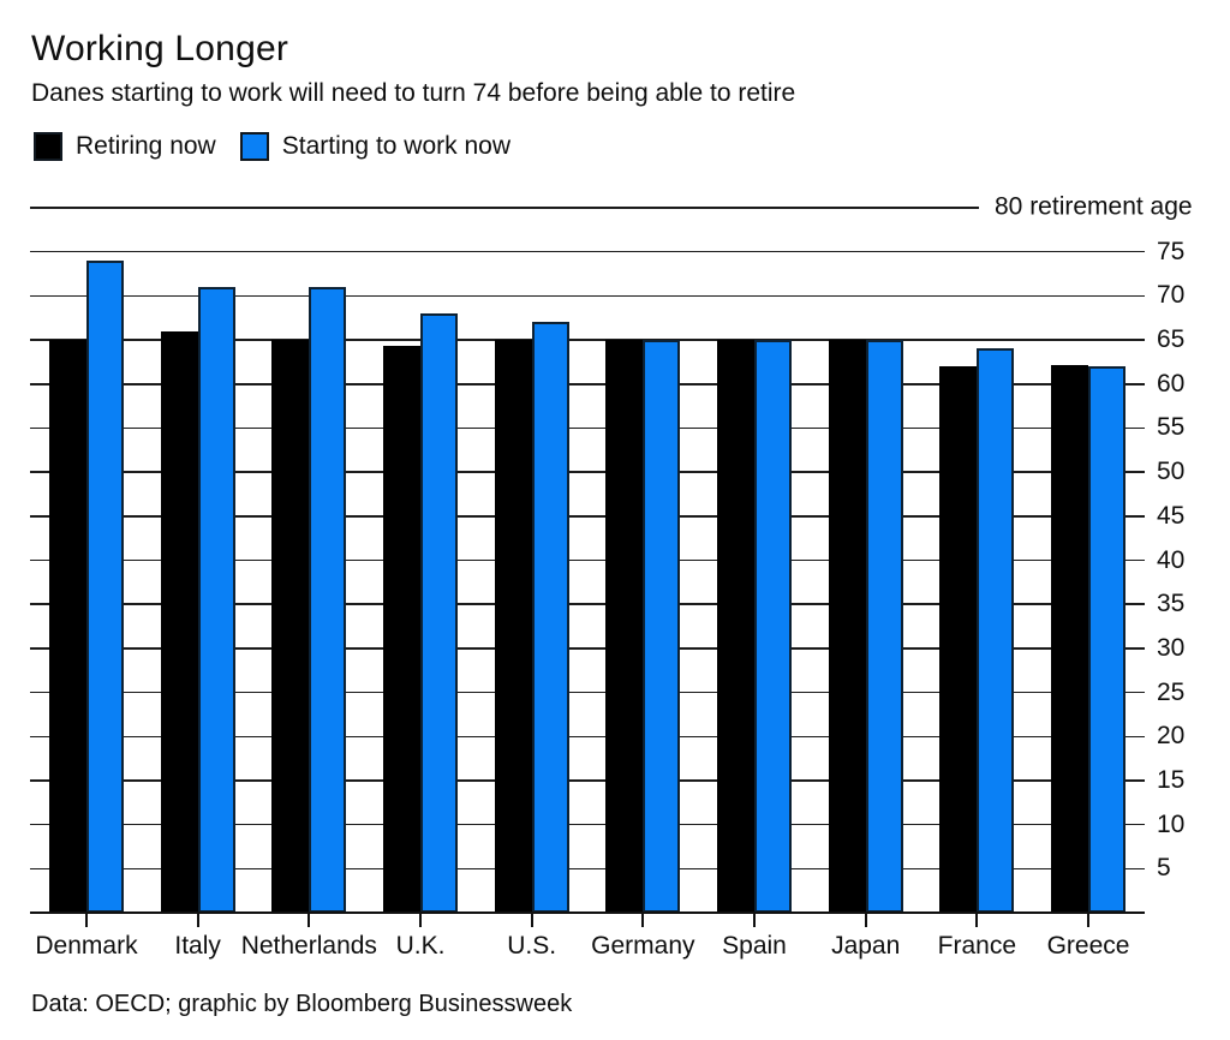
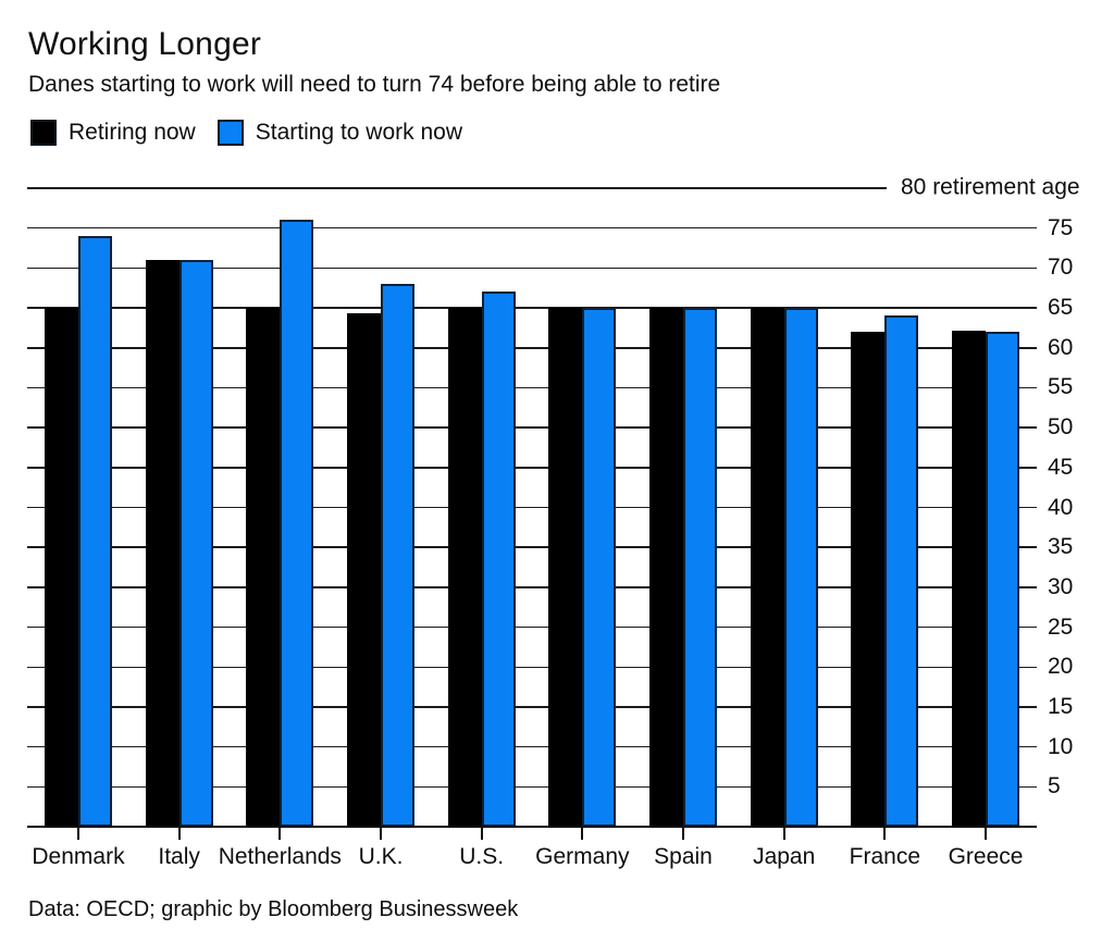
Retiring now/Italy: 66 -> 71
Starting to work now/Netherlands: 71 -> 76
